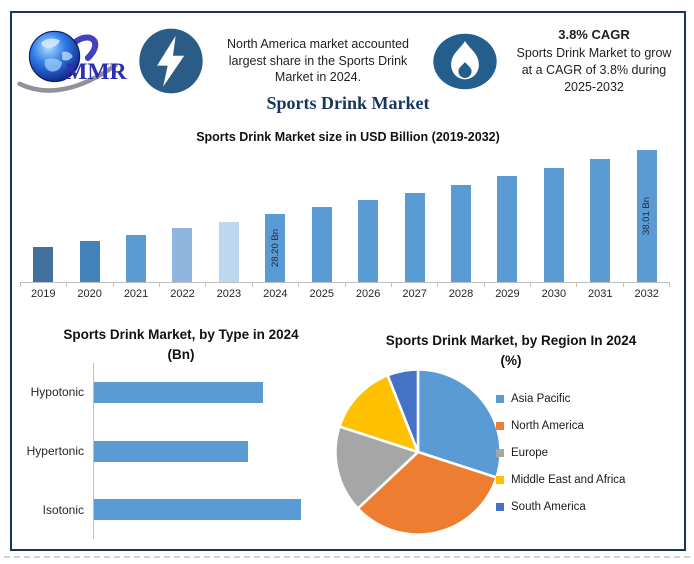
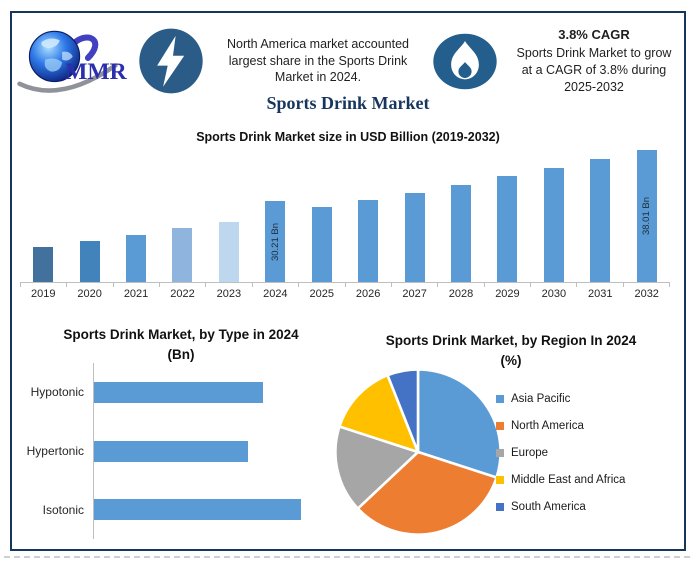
Sports Drink Market size in USD Billion (2019-2032)/2024: 28.20 -> 30.21
